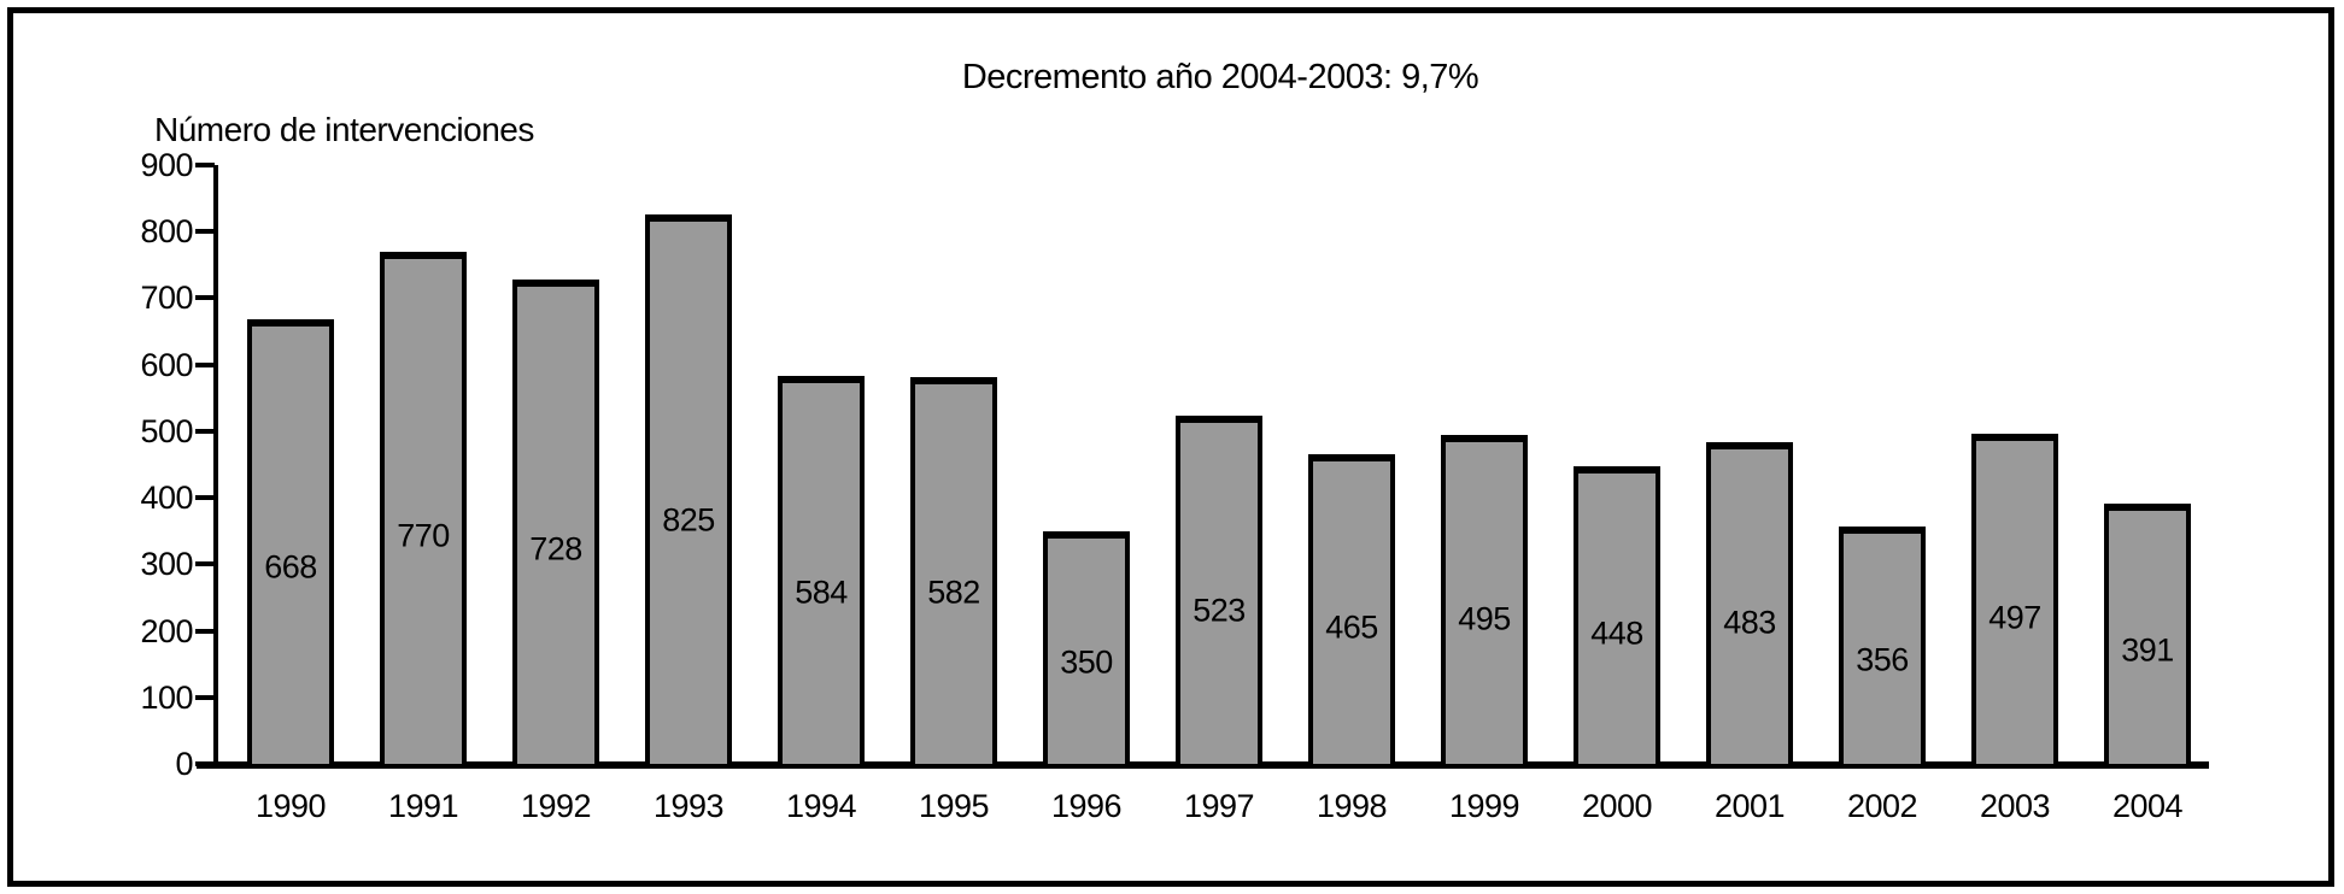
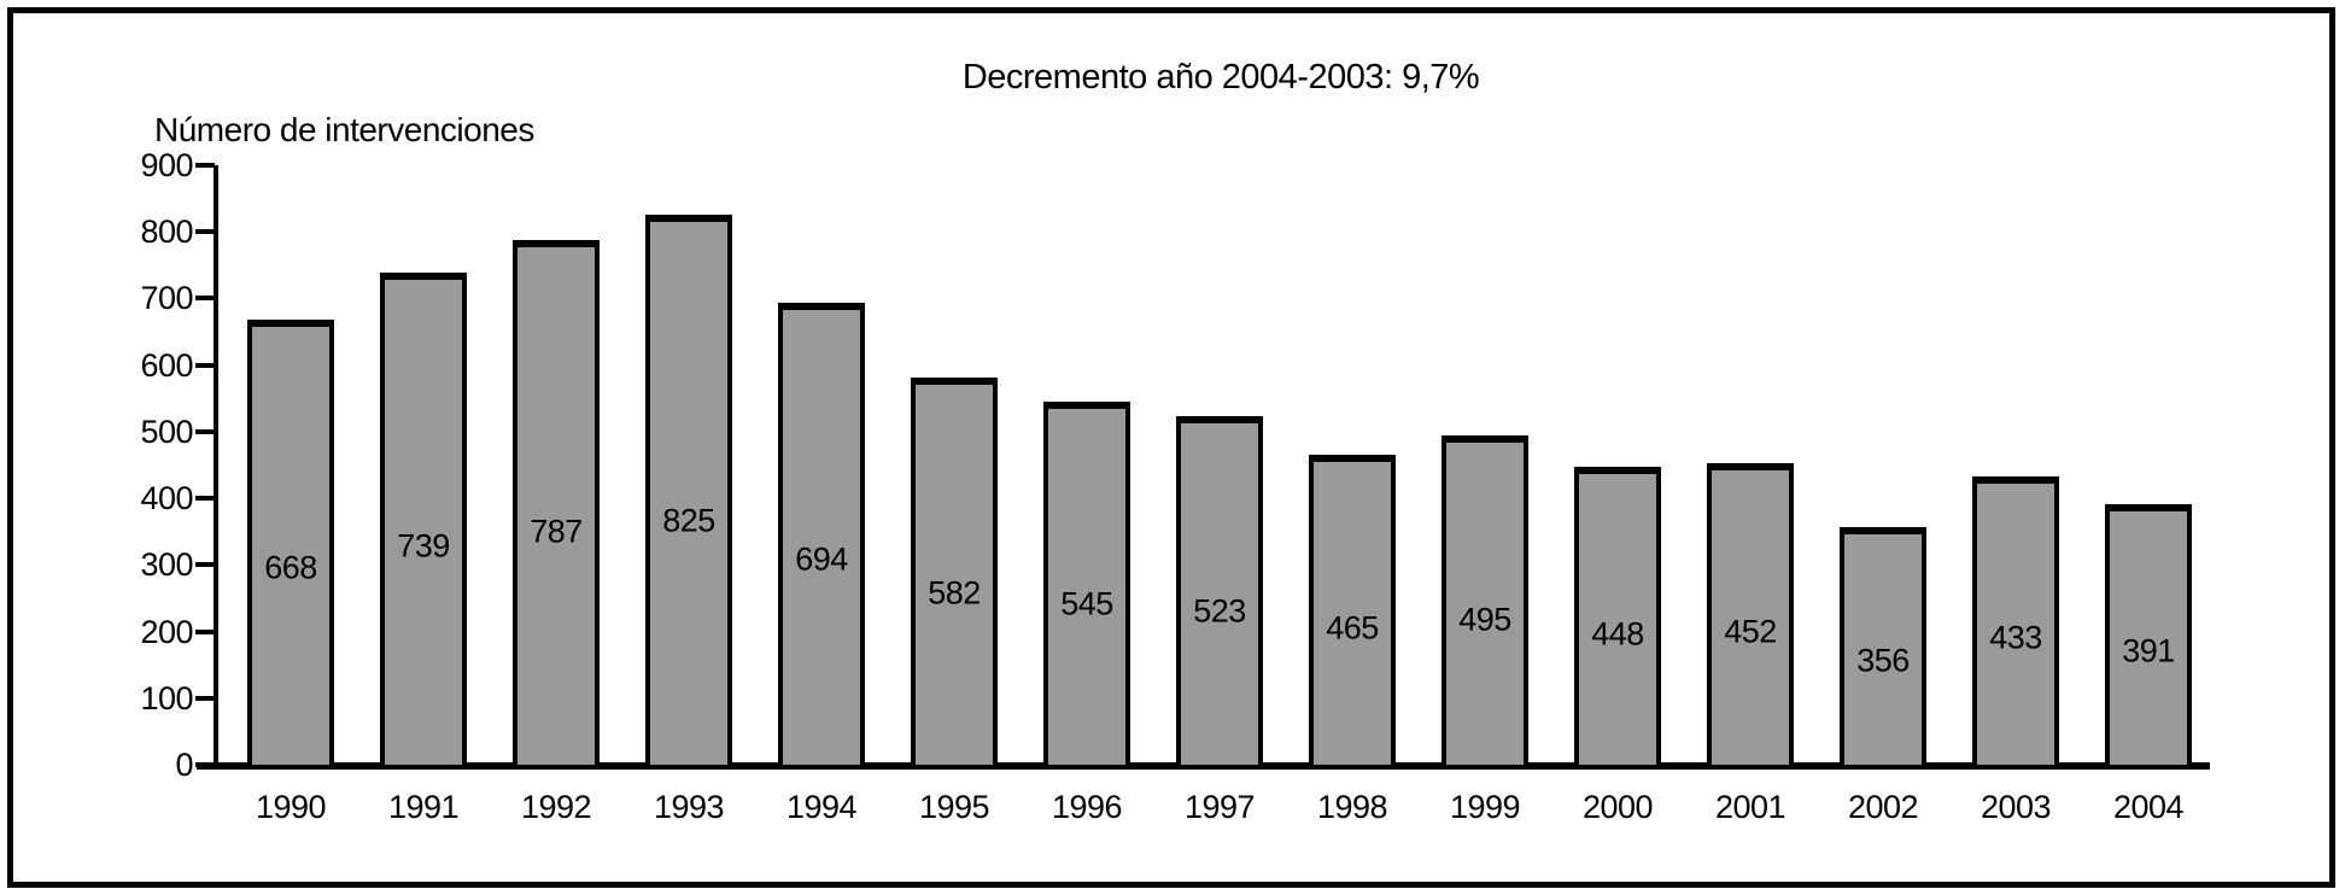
1991: 770 -> 739
1992: 728 -> 787
1994: 584 -> 694
1996: 350 -> 545
2001: 483 -> 452
2003: 497 -> 433
